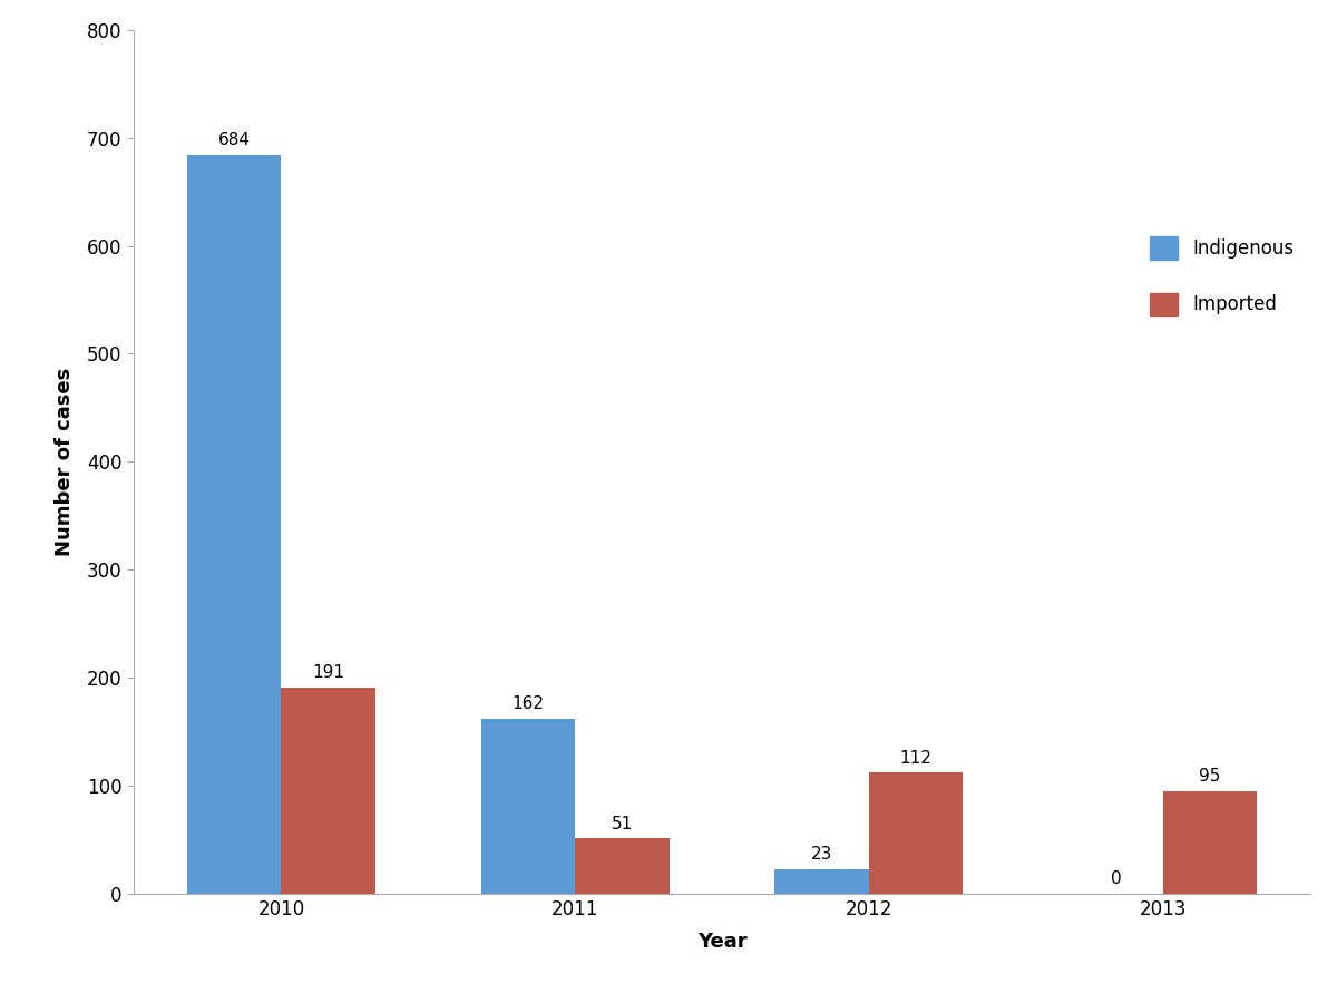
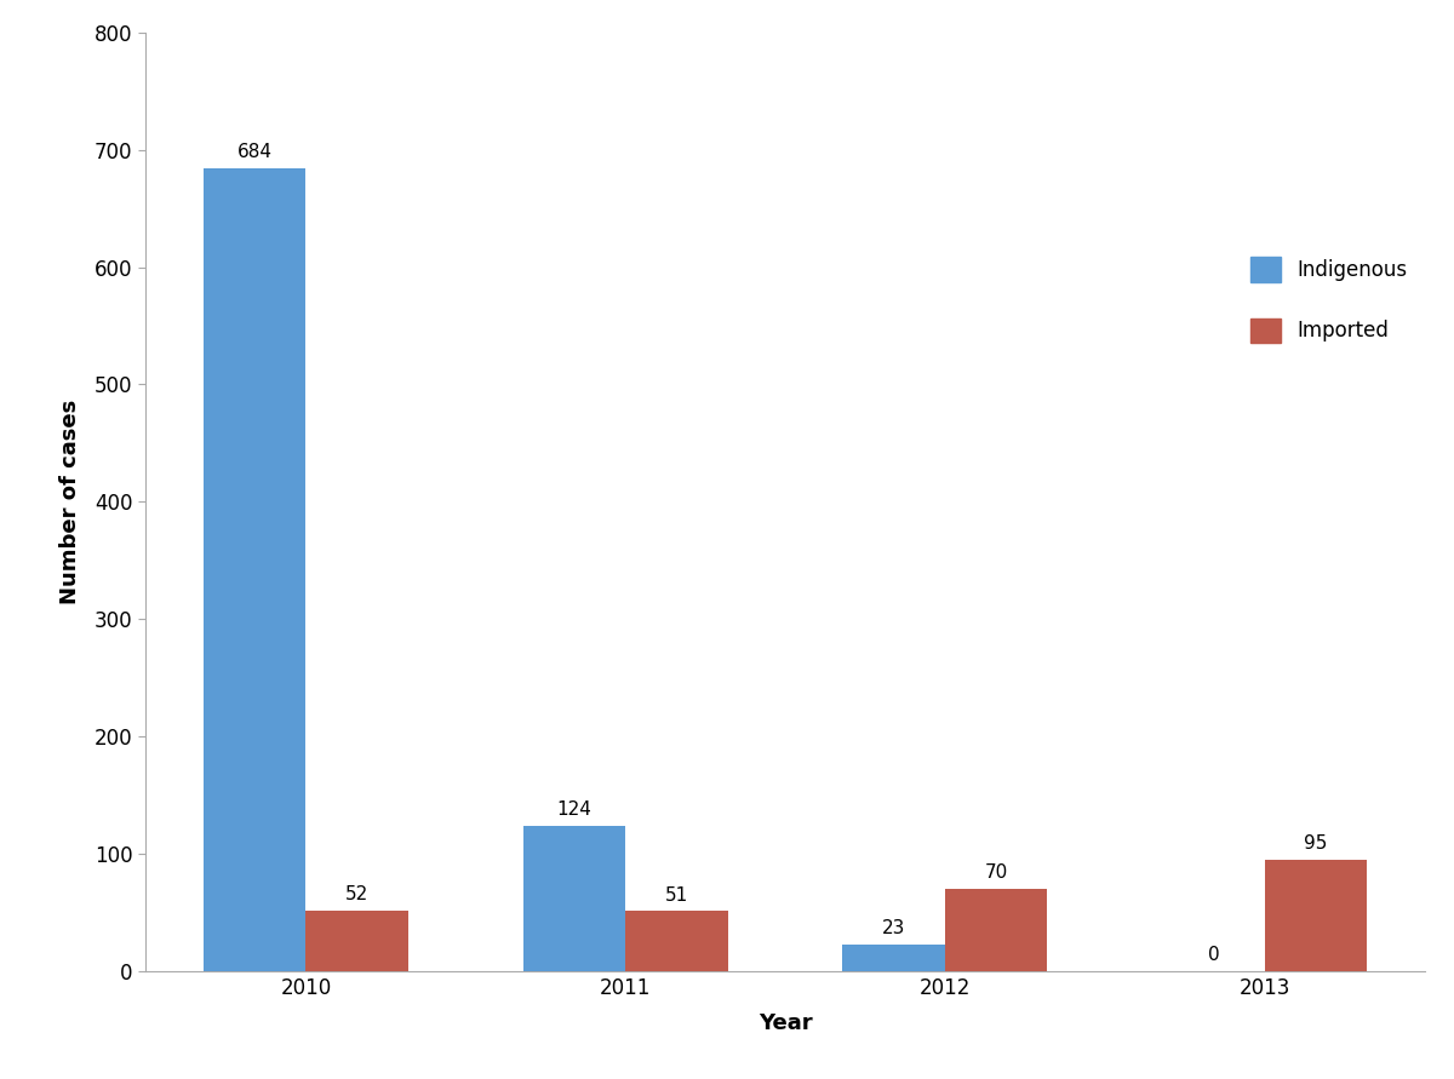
Imported/2010: 191 -> 52
Indigenous/2011: 162 -> 124
Imported/2012: 112 -> 70
